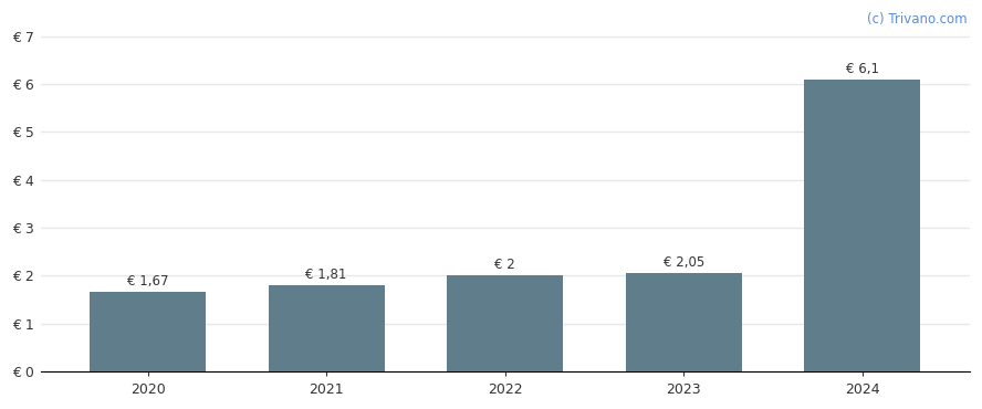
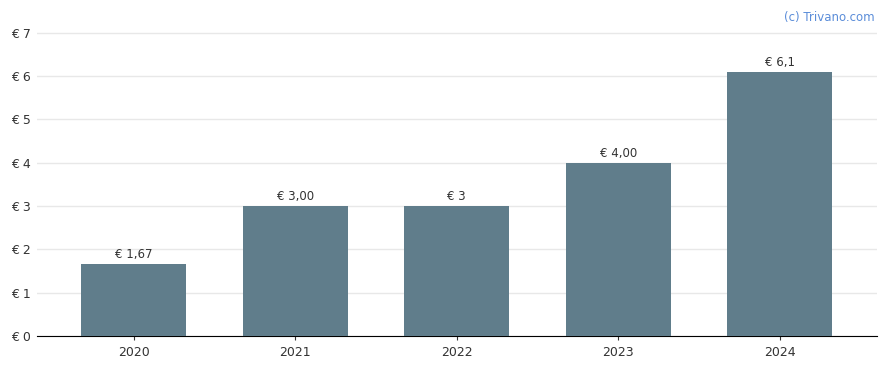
2021: 2 -> 3
2022: 2 -> 3
2023: 2,05 -> 4,00
